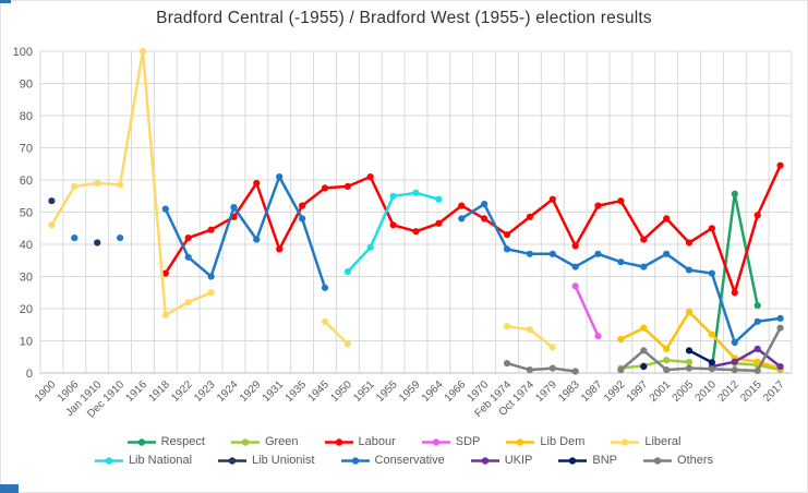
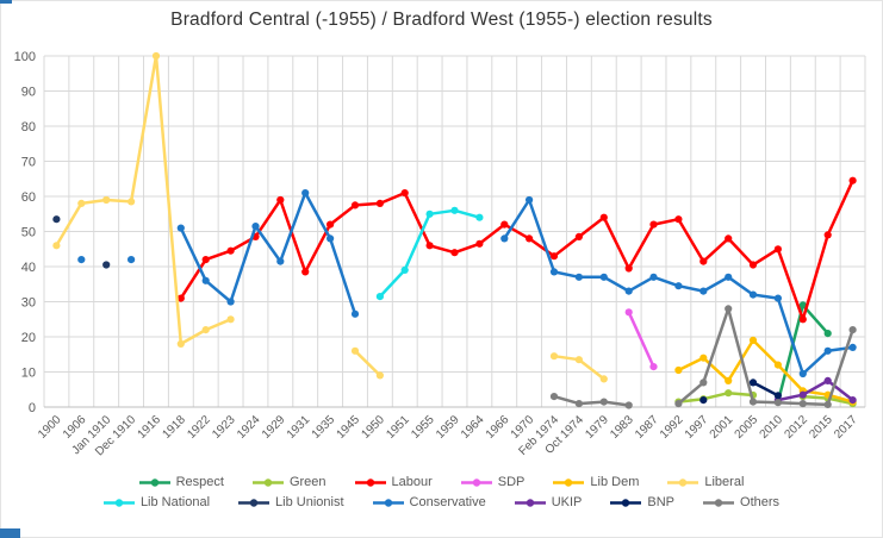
Conservative/1970: 52 -> 59
Others/2001: 1 -> 28
Respect/2012: 56 -> 29
Others/2017: 14 -> 22
